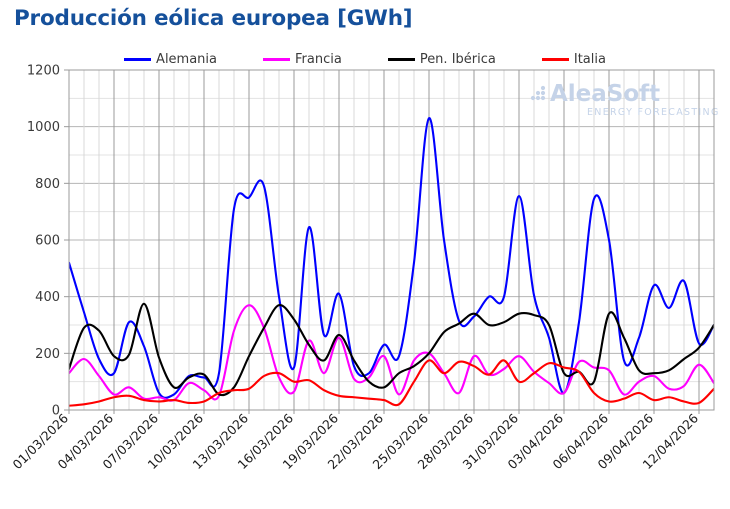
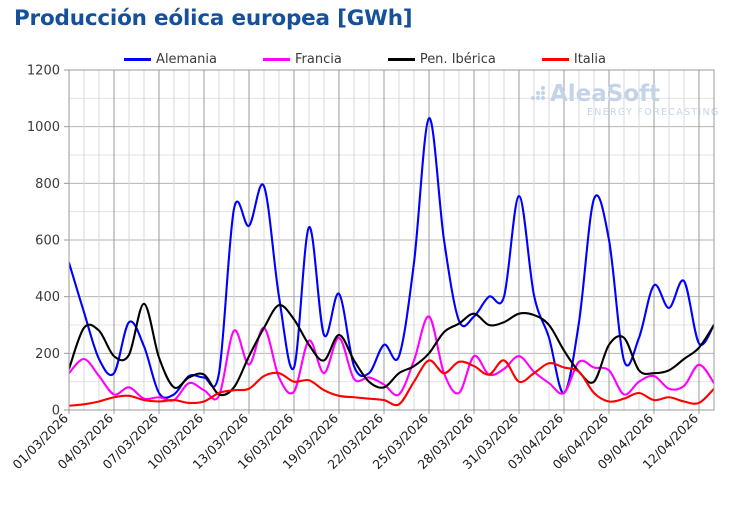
Alemania/13/03/2026: 750 -> 650
Francia/13/03/2026: 370 -> 160
Francia/22/03/2026: 190 -> 90
Francia/25/03/2026: 200 -> 330
Pen. Ibérica/03/04/2026: 130 -> 210
Pen. Ibérica/06/04/2026: 340 -> 230
